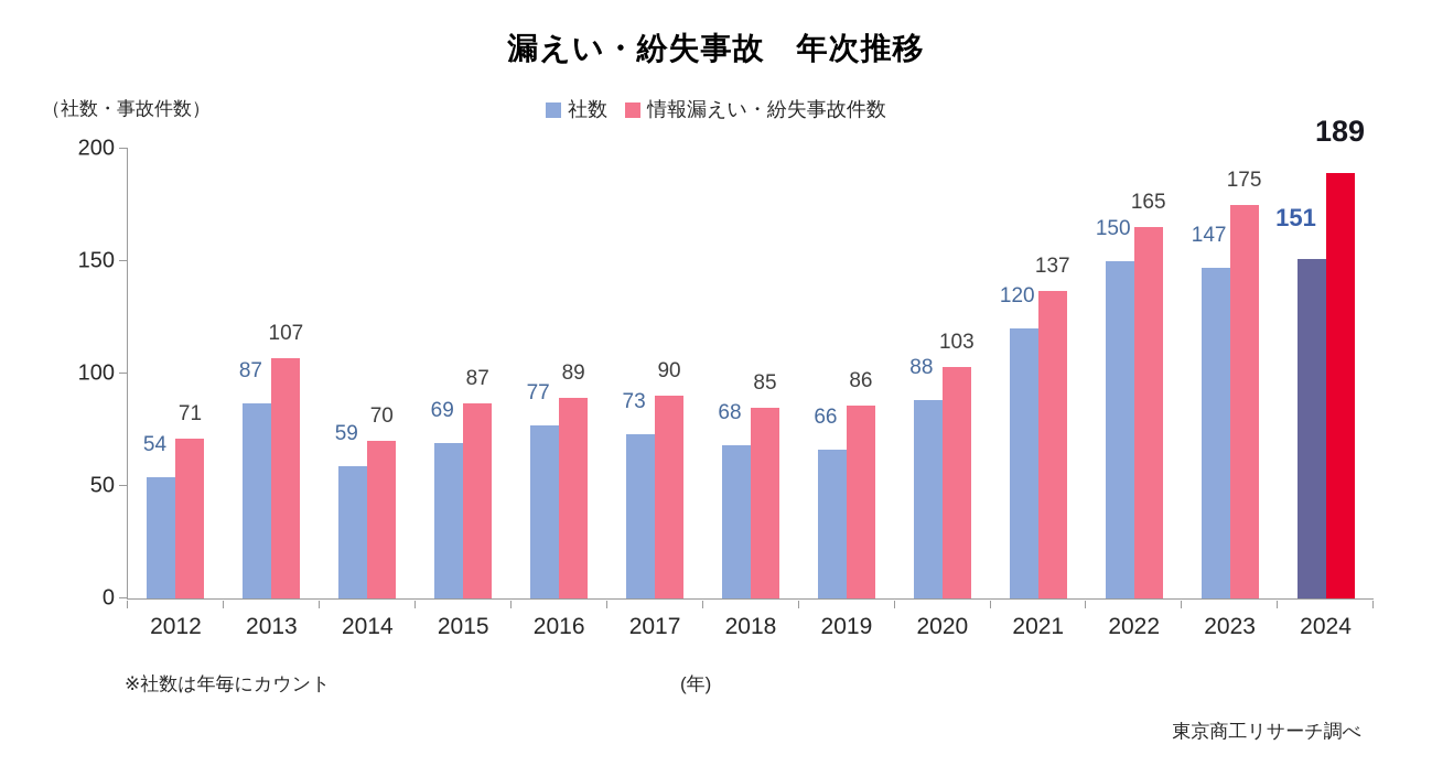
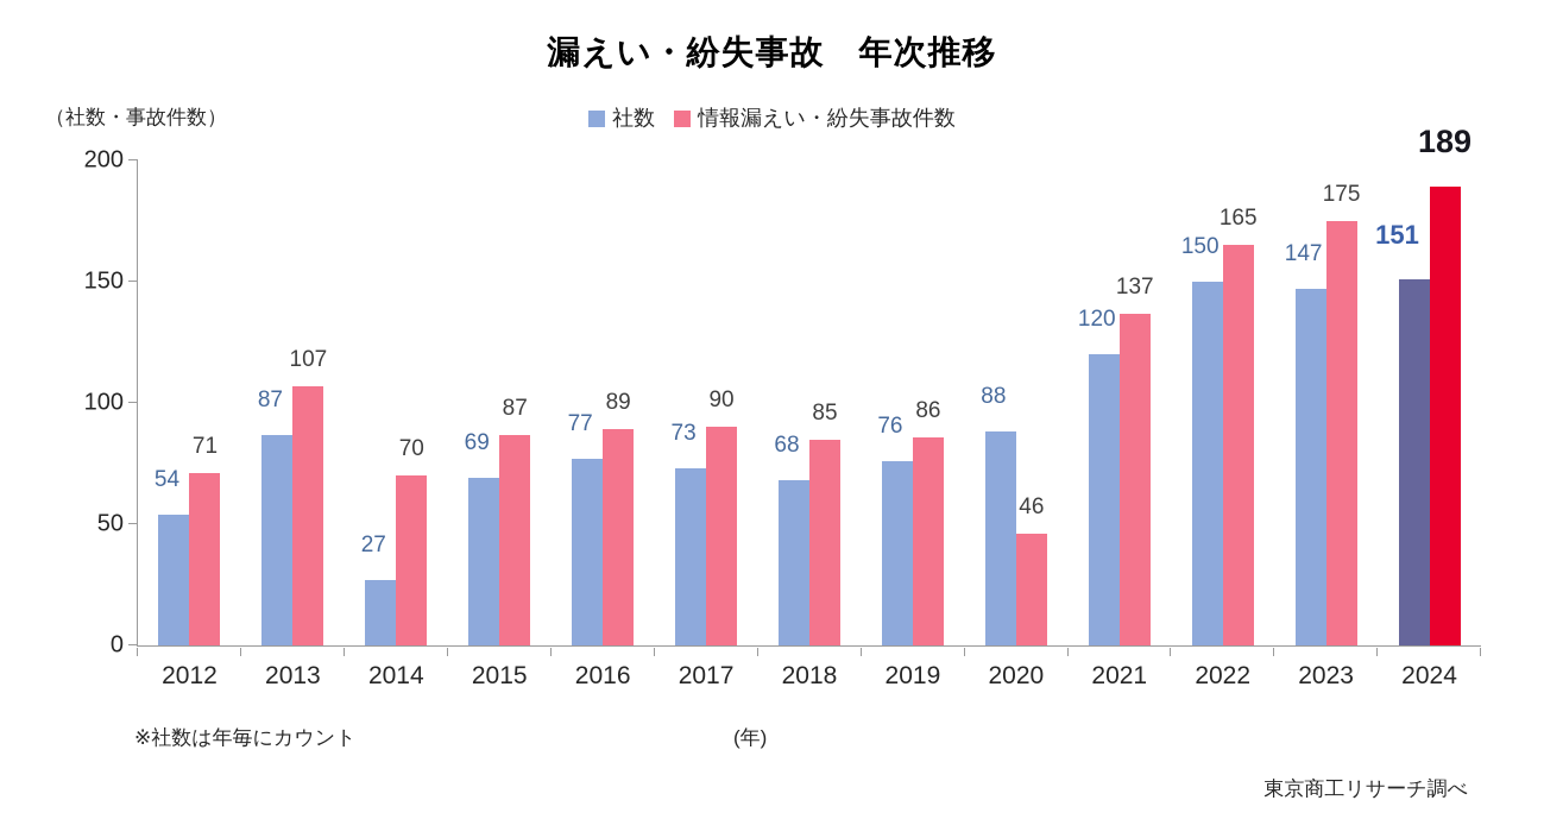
社数/2014: 59 -> 27
社数/2019: 66 -> 76
情報漏えい・紛失事故件数/2020: 103 -> 46
